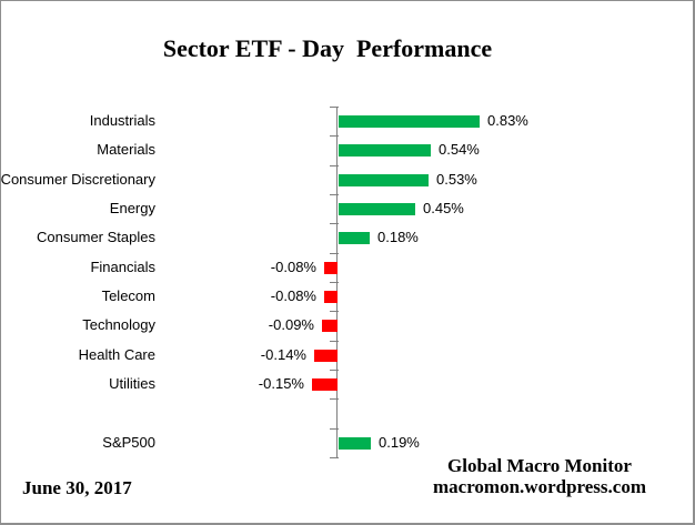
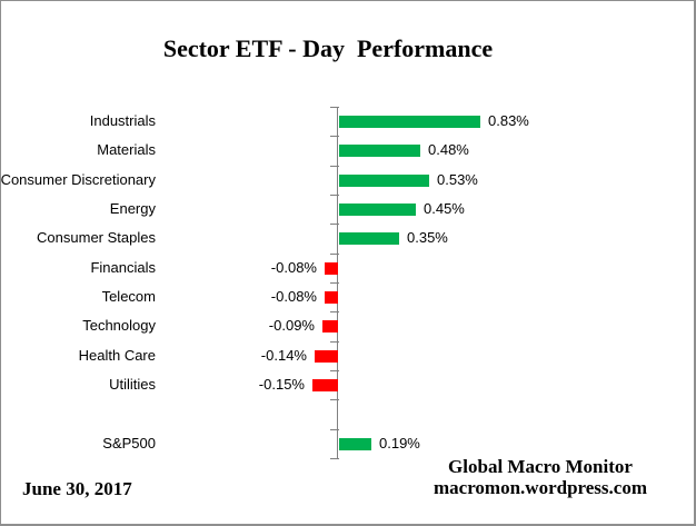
Materials: 0.54% -> 0.48%
Consumer Staples: 0.18% -> 0.35%
